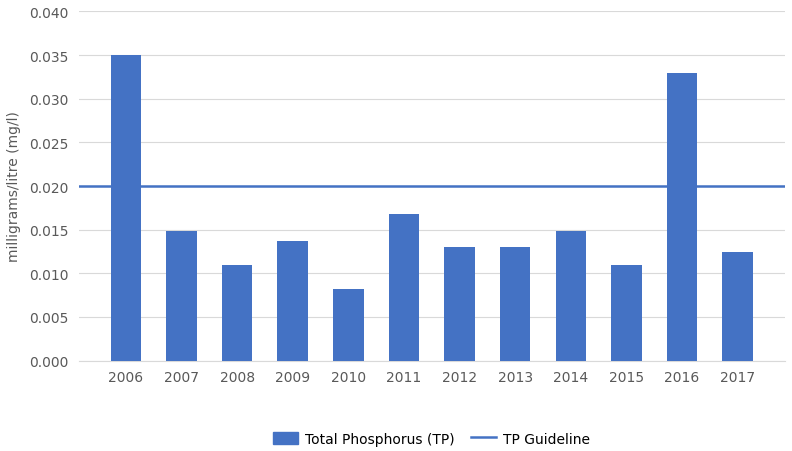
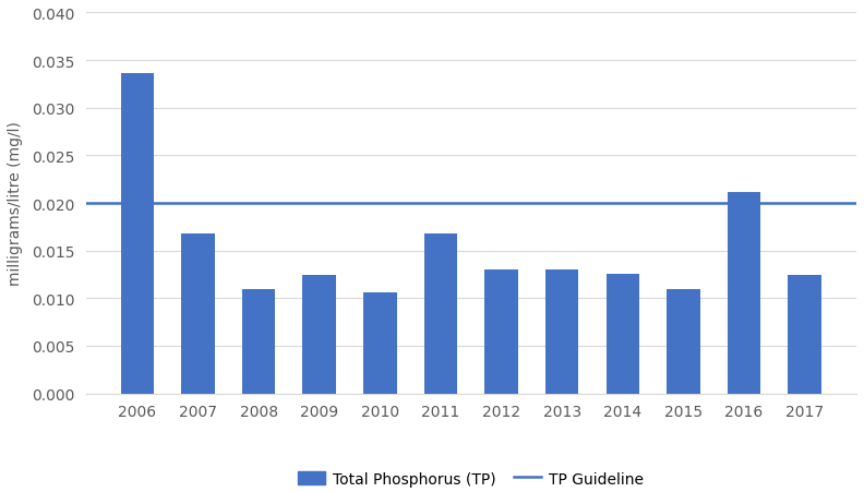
2006: 0.0350 -> 0.0336
2007: 0.0148 -> 0.0168
2009: 0.0137 -> 0.0124
2010: 0.0082 -> 0.0106
2014: 0.0148 -> 0.0126
2016: 0.0330 -> 0.0212
